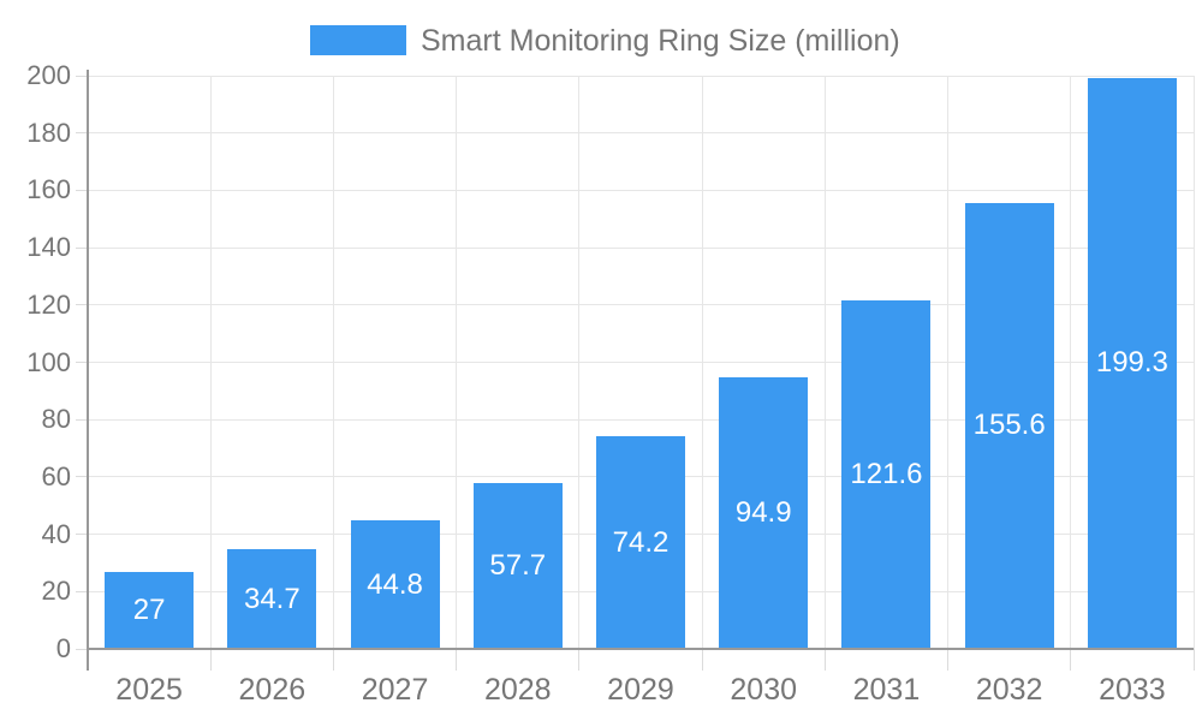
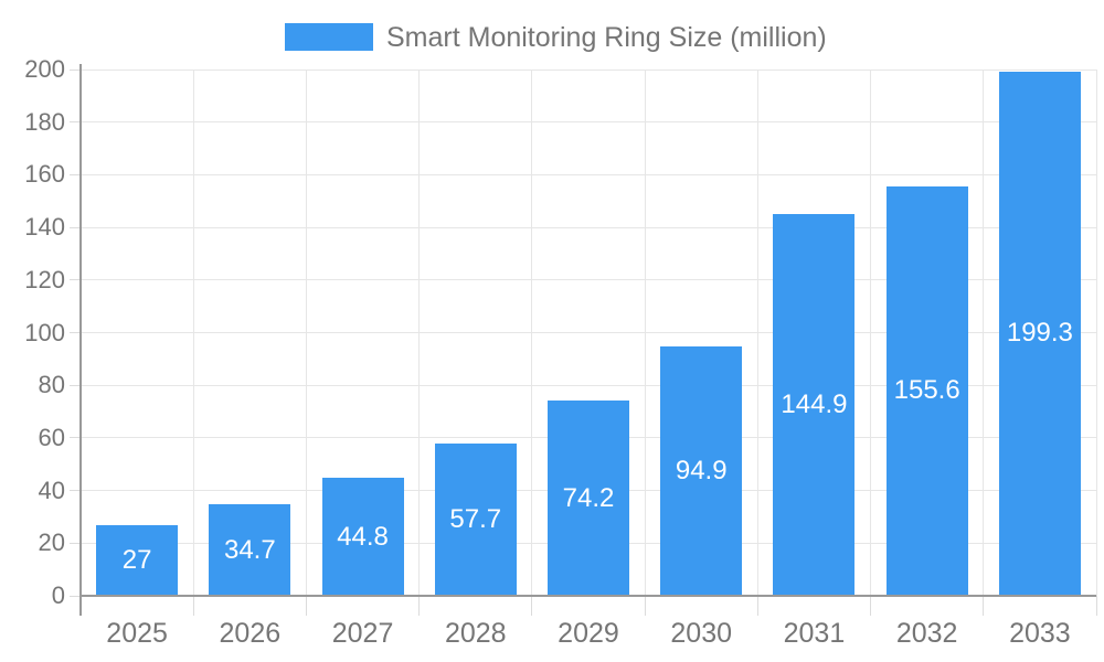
2031: 121.6 -> 144.9
